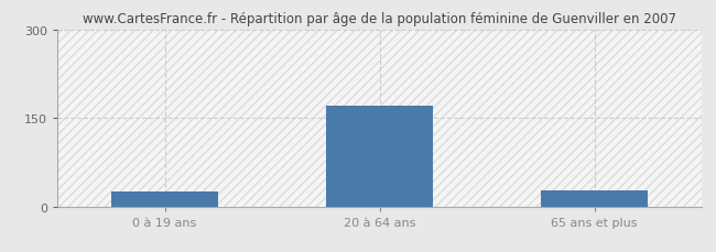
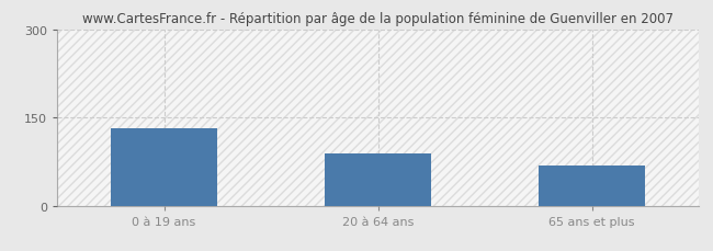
0 à 19 ans: 25 -> 132
20 à 64 ans: 170 -> 88
65 ans et plus: 27 -> 68
